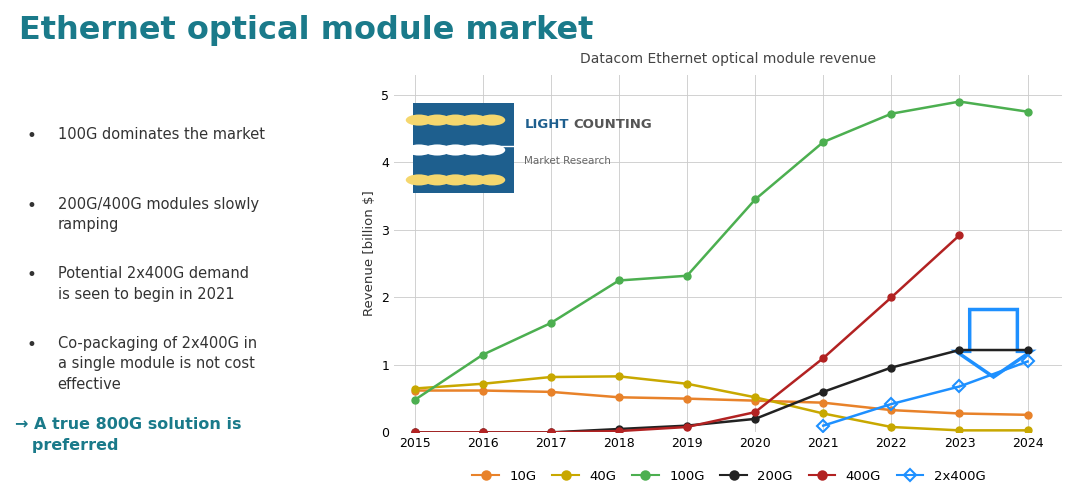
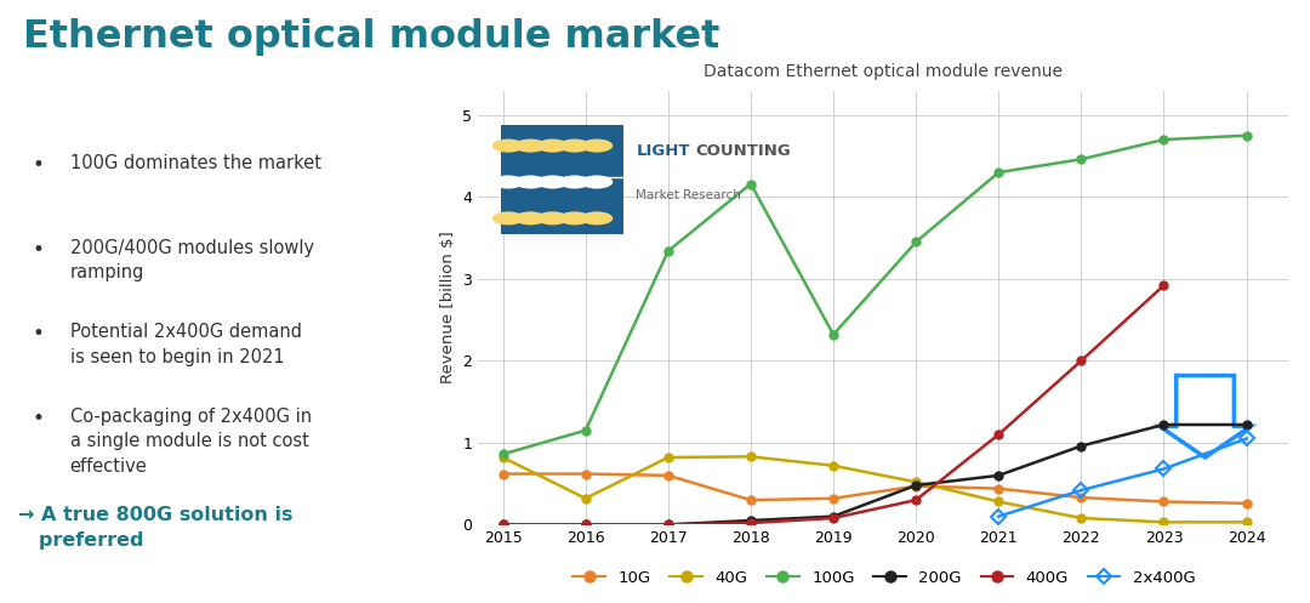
40G/2015: 0.65 -> 0.82
100G/2015: 0.48 -> 0.86
40G/2016: 0.72 -> 0.32
100G/2017: 1.62 -> 3.34
10G/2018: 0.52 -> 0.30
100G/2018: 2.25 -> 4.16
10G/2019: 0.50 -> 0.32
200G/2020: 0.20 -> 0.48
100G/2022: 4.72 -> 4.46
100G/2023: 4.90 -> 4.70
